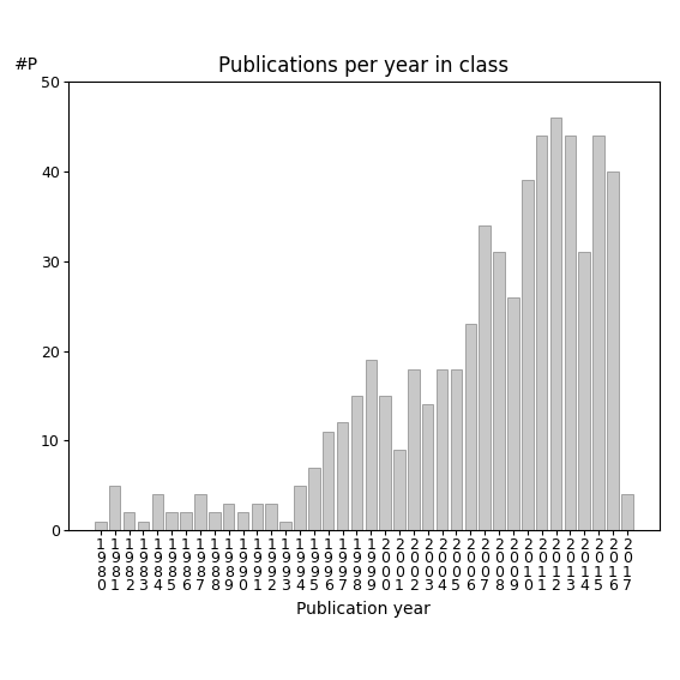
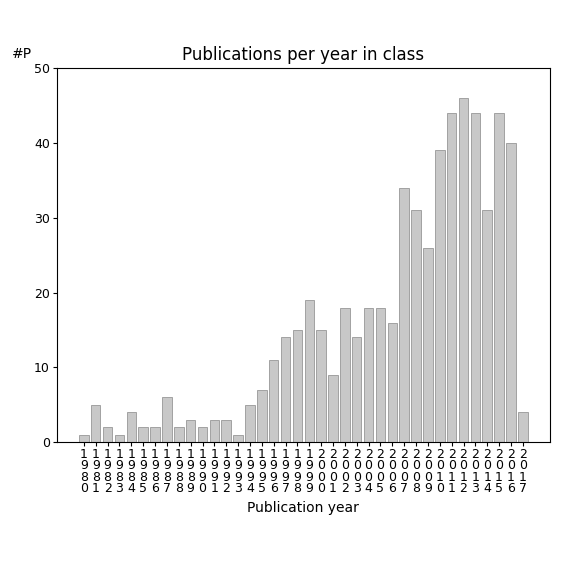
1 9 8 7: 4 -> 6
1 9 9 7: 12 -> 14
2 0 0 6: 23 -> 16
